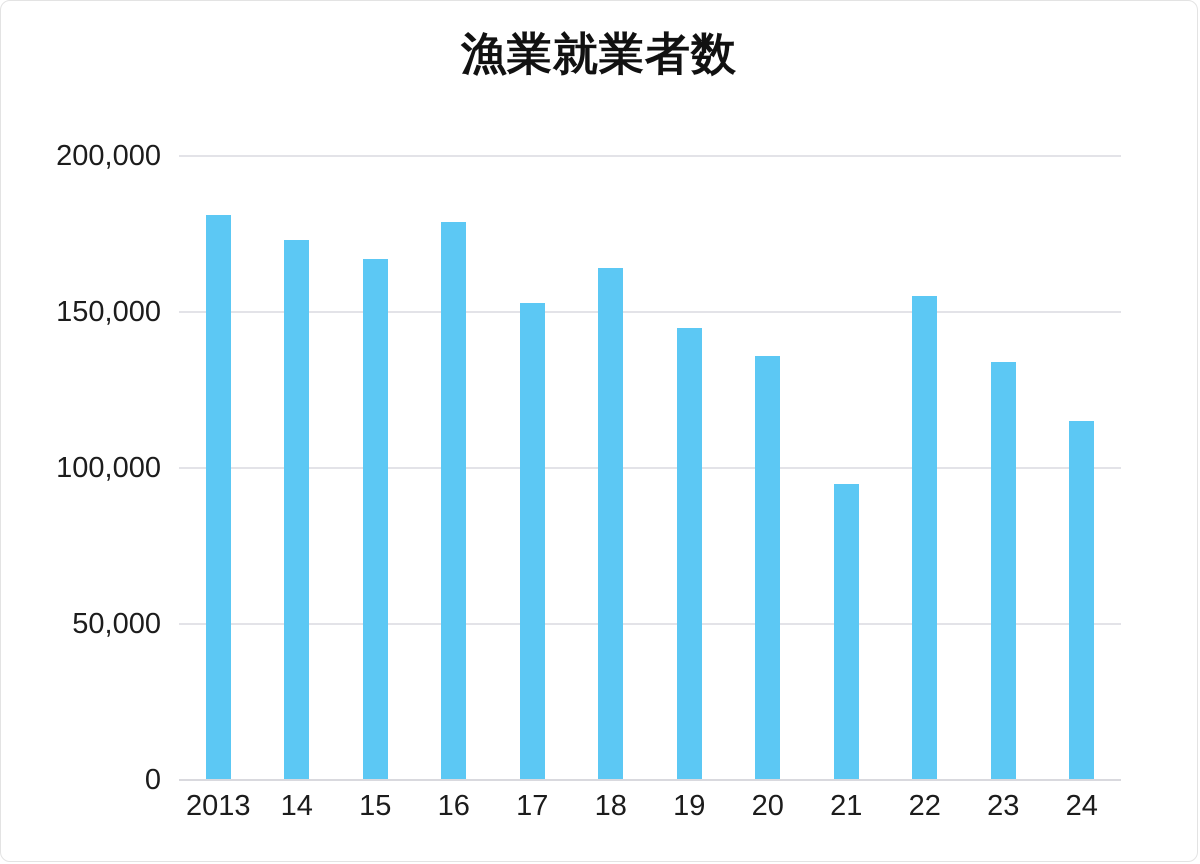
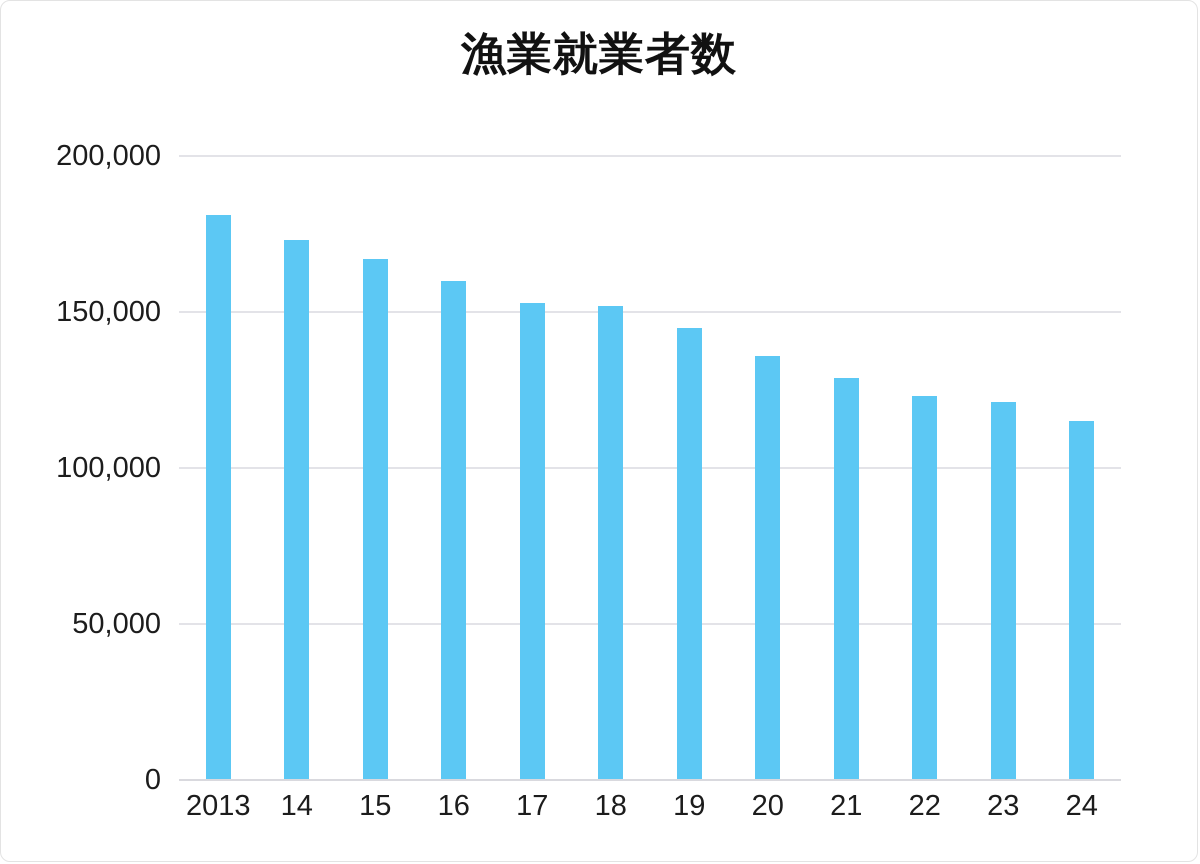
16: 179000 -> 160000
18: 164000 -> 152000
21: 95000 -> 129000
22: 155000 -> 123000
23: 134000 -> 121000
